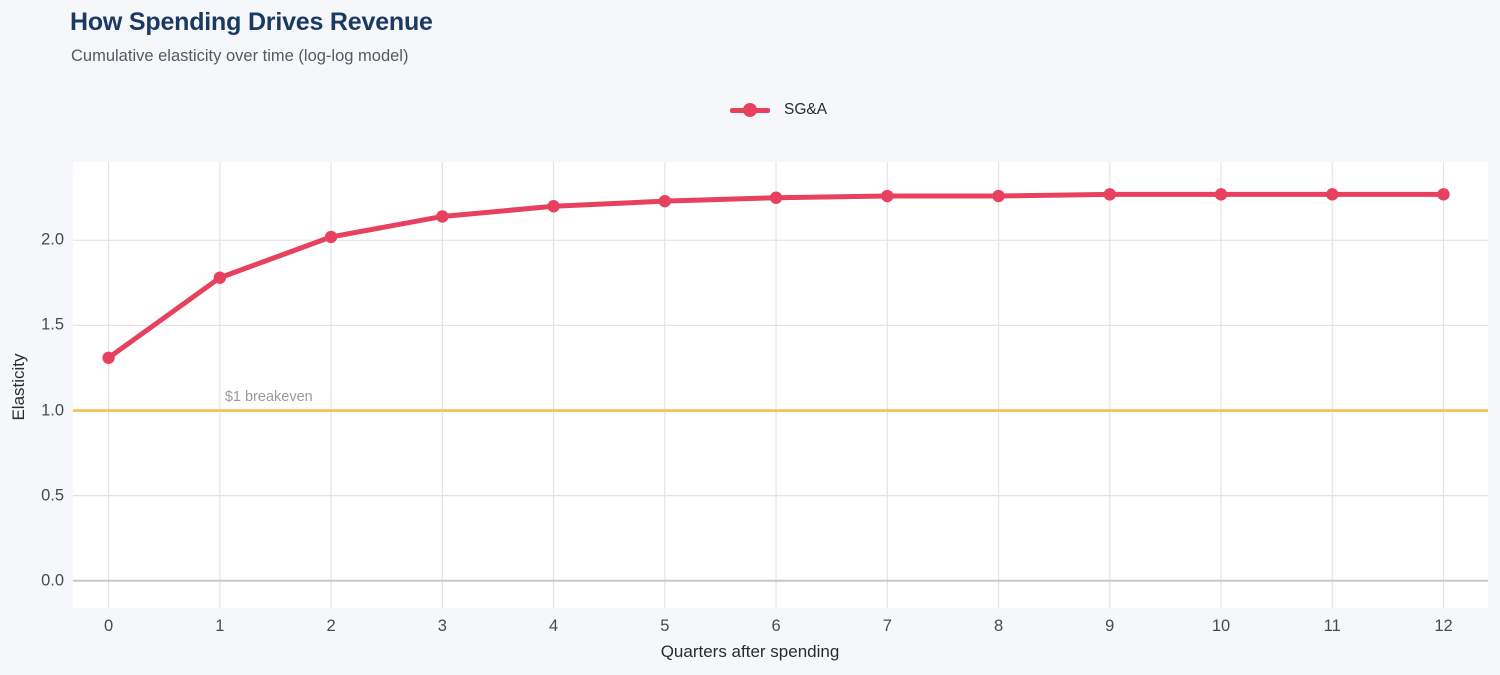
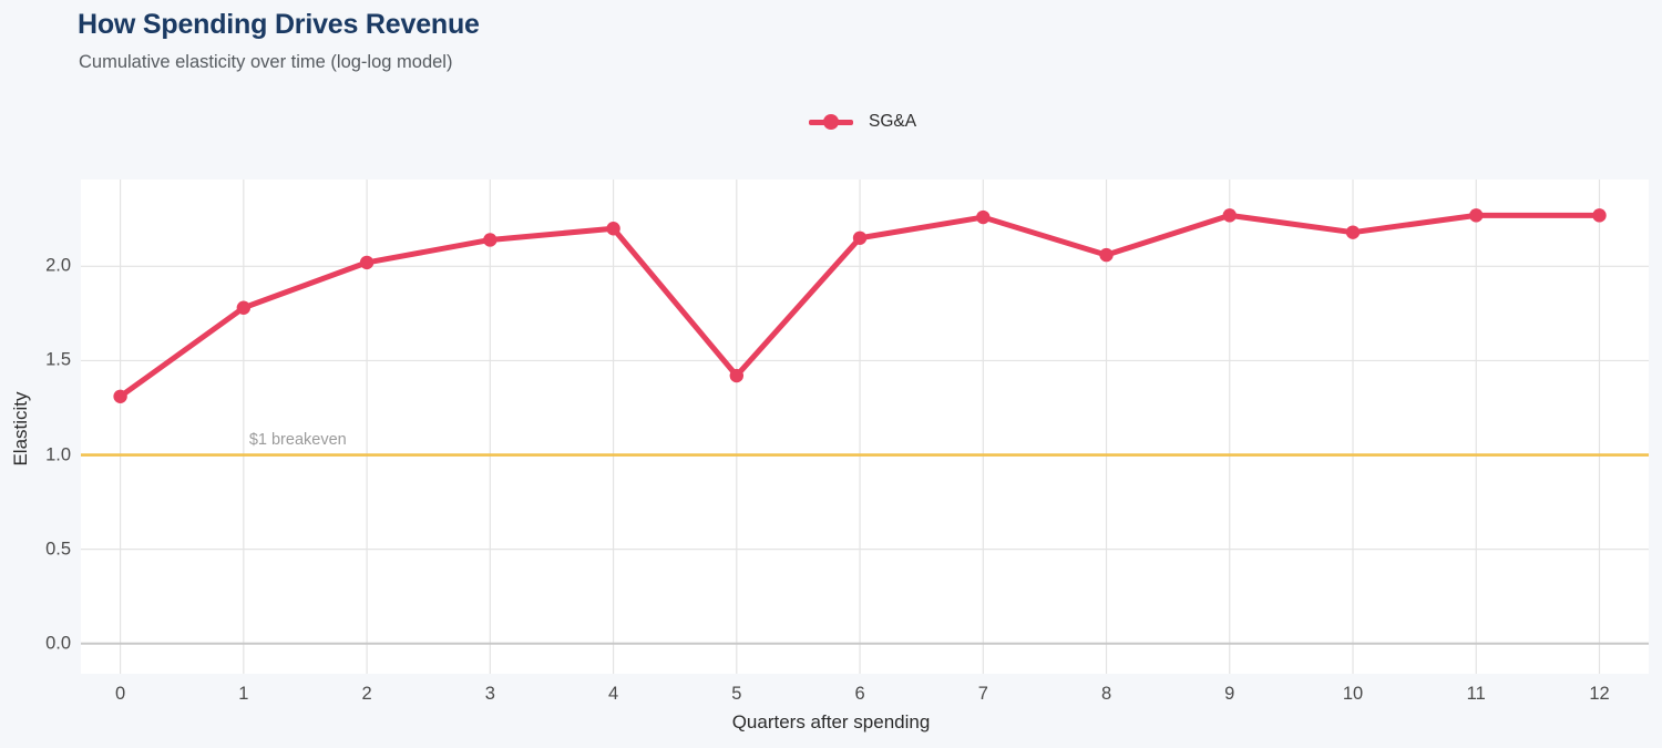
5: 2.23 -> 1.42
6: 2.25 -> 2.15
8: 2.26 -> 2.06
10: 2.27 -> 2.18
